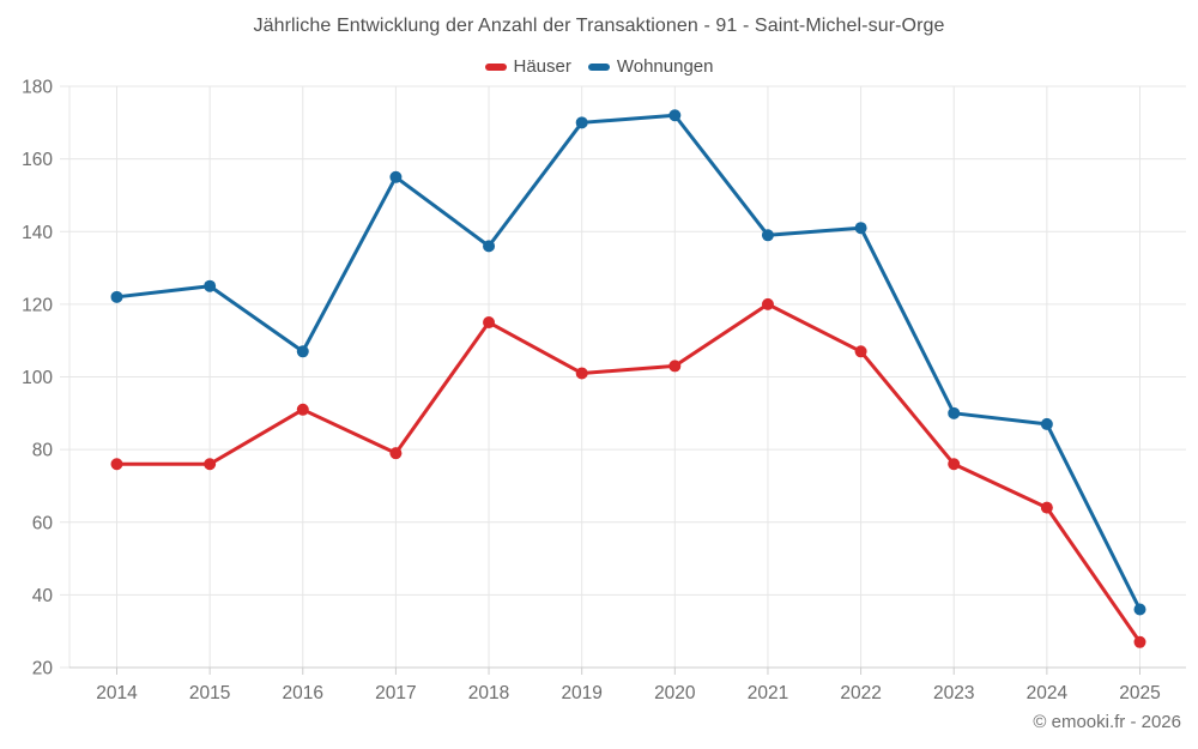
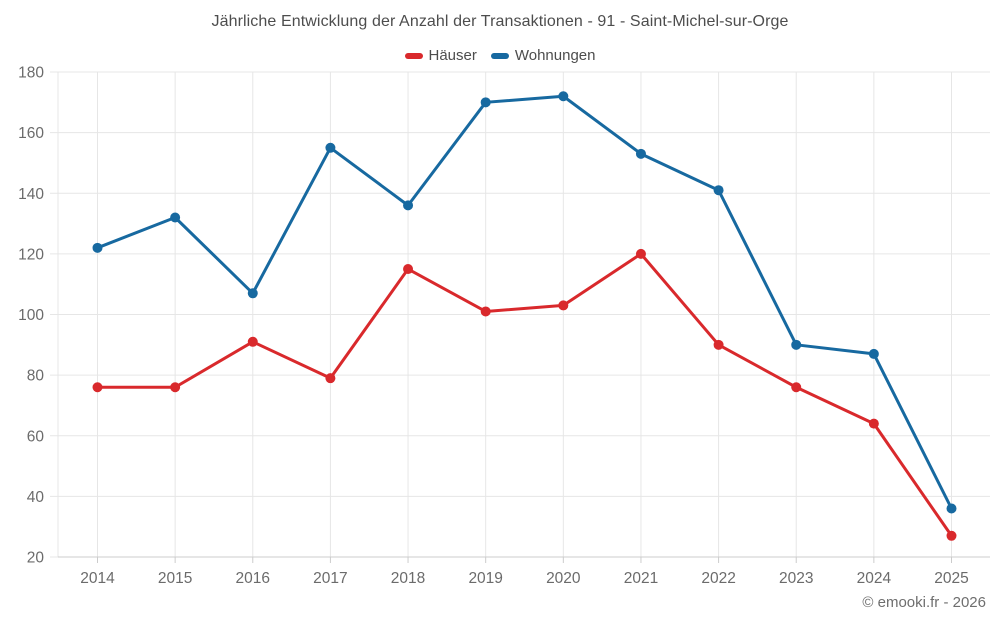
Wohnungen/2015: 125 -> 132
Wohnungen/2021: 139 -> 153
Häuser/2022: 107 -> 90
